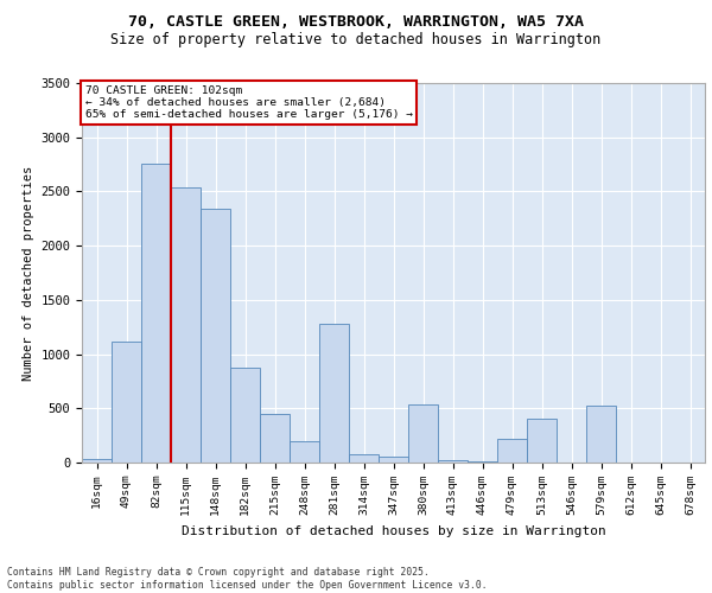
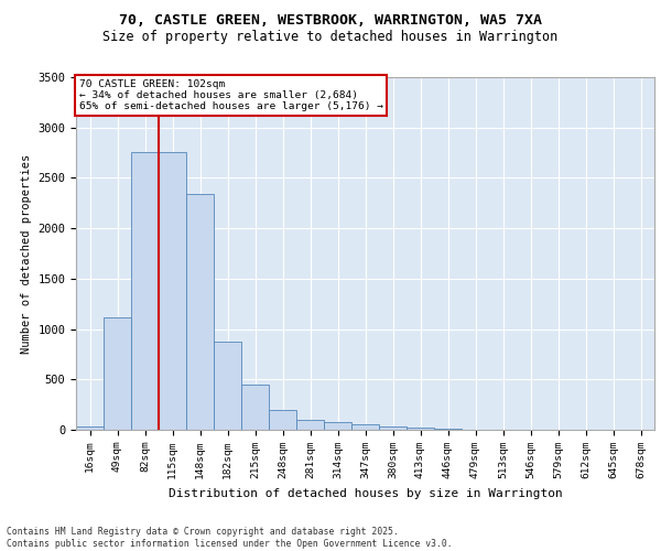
115sqm: 2540 -> 2760
281sqm: 1280 -> 100
380sqm: 540 -> 30
479sqm: 220 -> 0
513sqm: 400 -> 0
579sqm: 520 -> 0
